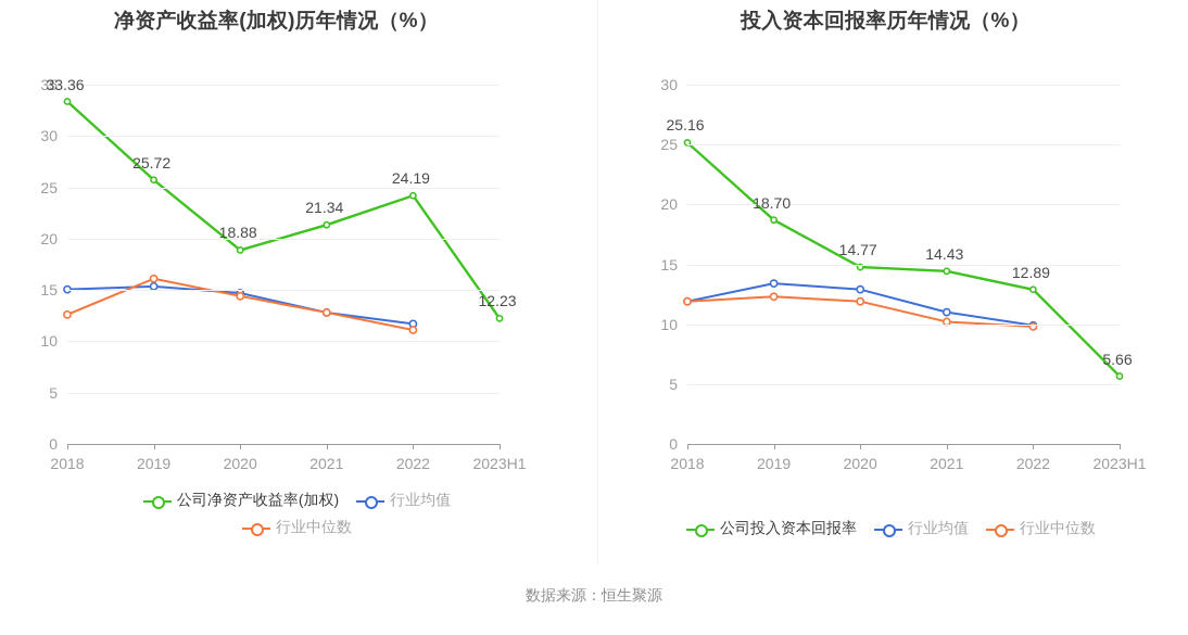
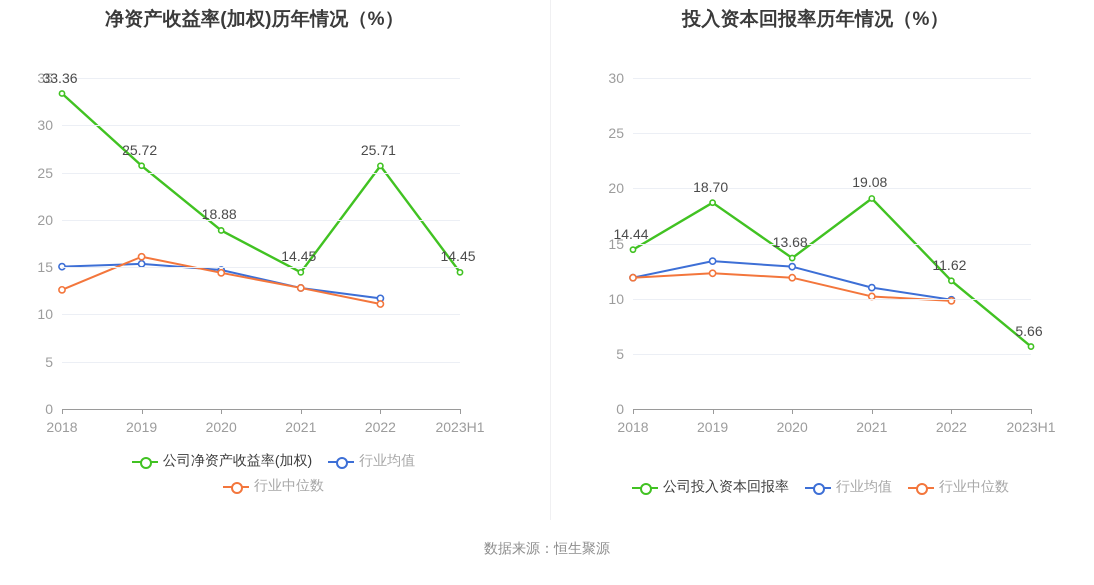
净资产收益率(加权)历年情况（%）/公司净资产收益率(加权)/2021: 21.34 -> 14.45
净资产收益率(加权)历年情况（%）/公司净资产收益率(加权)/2022: 24.19 -> 25.71
净资产收益率(加权)历年情况（%）/公司净资产收益率(加权)/2023H1: 12.23 -> 14.45
投入资本回报率历年情况（%）/公司投入资本回报率/2018: 25.16 -> 14.44
投入资本回报率历年情况（%）/公司投入资本回报率/2020: 14.77 -> 13.68
投入资本回报率历年情况（%）/公司投入资本回报率/2021: 14.43 -> 19.08
投入资本回报率历年情况（%）/公司投入资本回报率/2022: 12.89 -> 11.62
